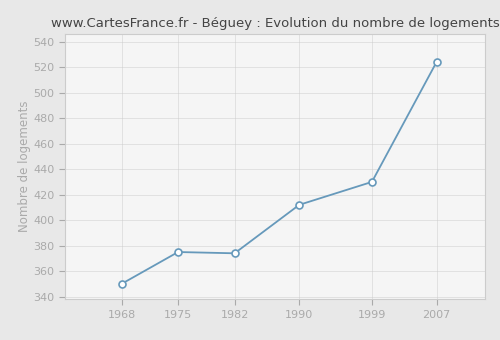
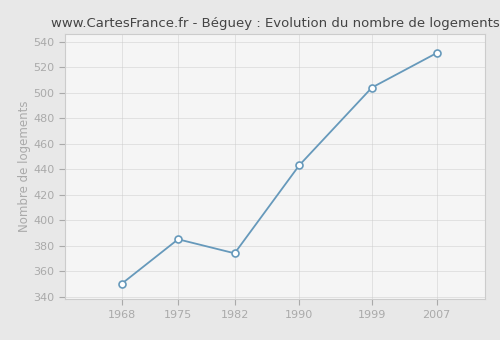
1975: 375 -> 385
1990: 412 -> 443
1999: 430 -> 504
2007: 524 -> 531
